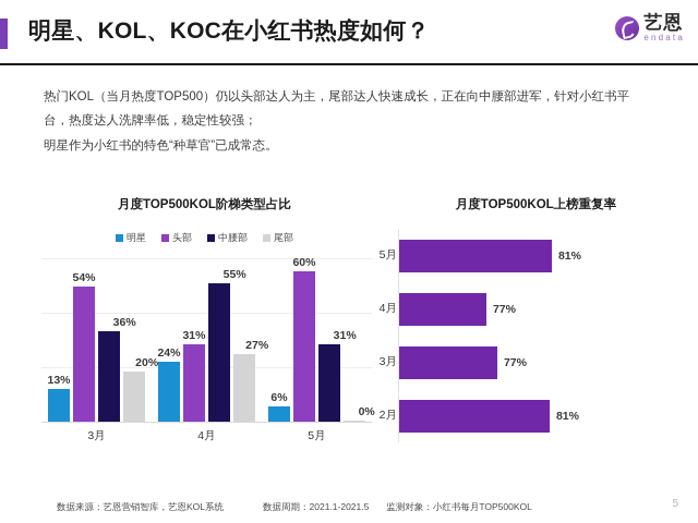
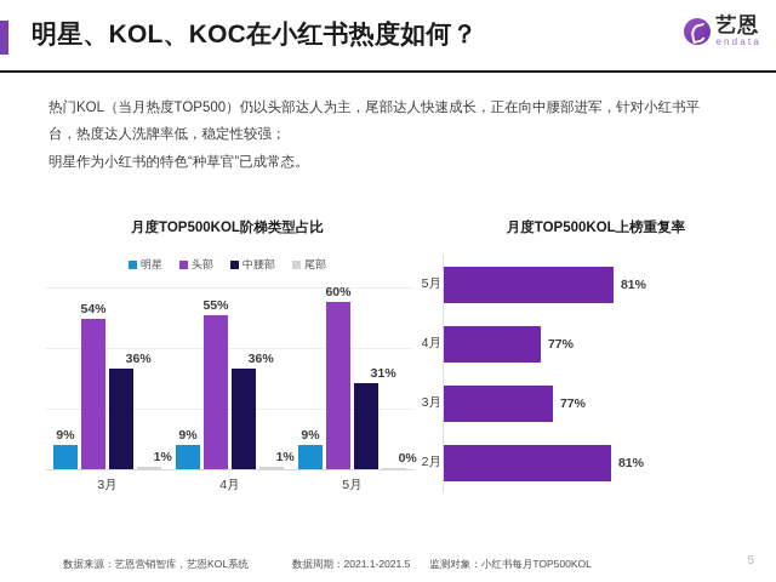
月度TOP500KOL阶梯类型占比/明星/3月: 13% -> 9%
月度TOP500KOL阶梯类型占比/尾部/3月: 20% -> 1%
月度TOP500KOL阶梯类型占比/明星/4月: 24% -> 9%
月度TOP500KOL阶梯类型占比/头部/4月: 31% -> 55%
月度TOP500KOL阶梯类型占比/中腰部/4月: 55% -> 36%
月度TOP500KOL阶梯类型占比/尾部/4月: 27% -> 1%
月度TOP500KOL阶梯类型占比/明星/5月: 6% -> 9%
